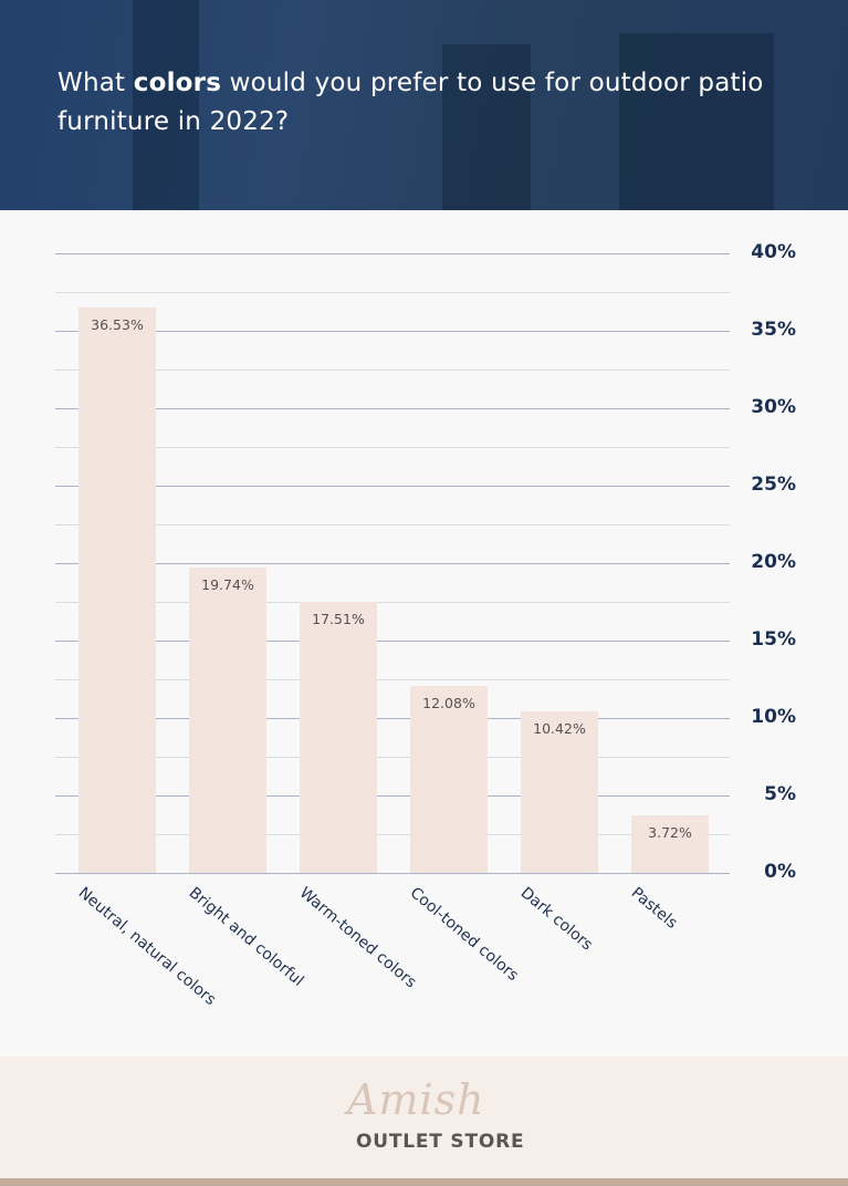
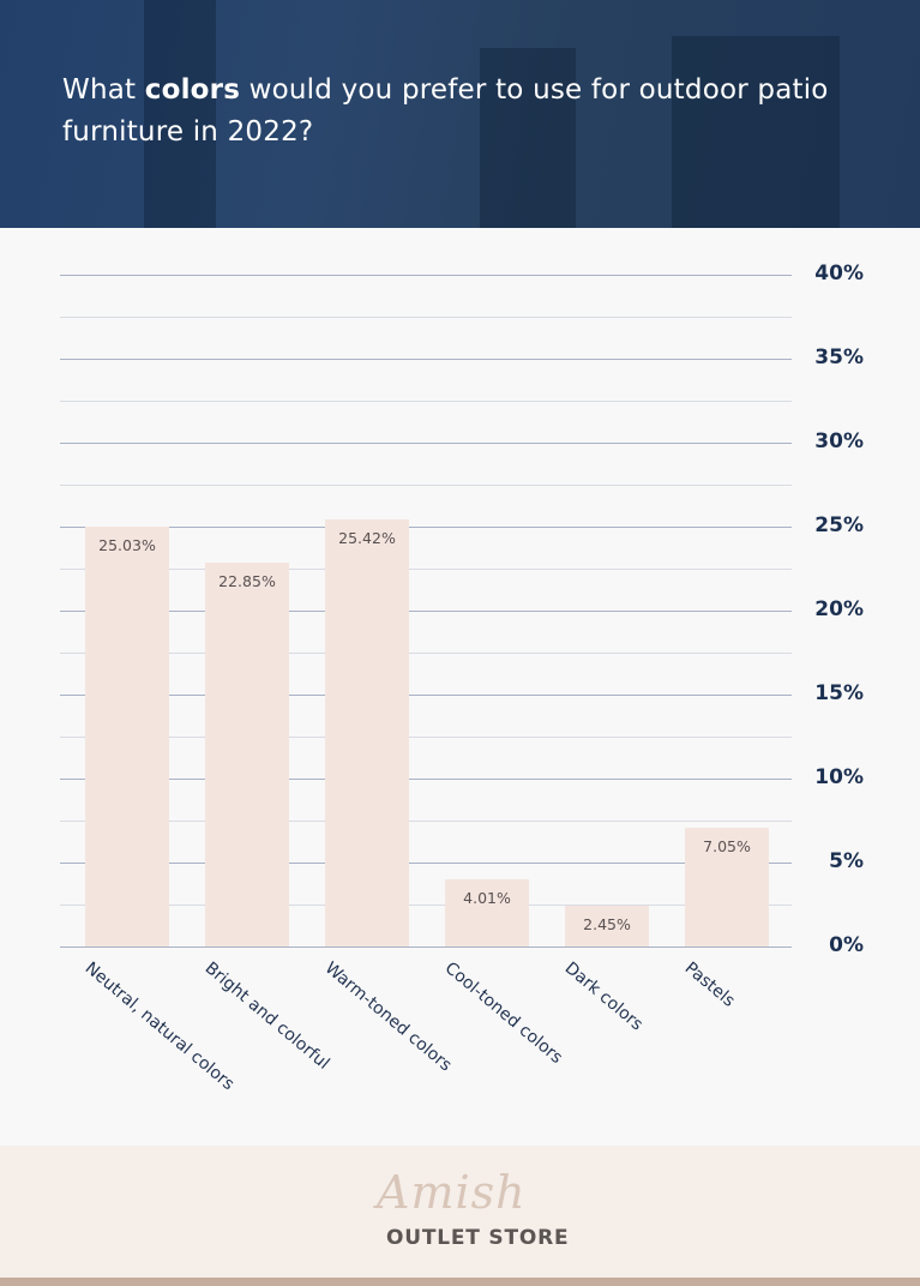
Neutral, natural colors: 36.53% -> 25.03%
Bright and colorful: 19.74% -> 22.85%
Warm-toned colors: 17.51% -> 25.42%
Cool-toned colors: 12.08% -> 4.01%
Dark colors: 10.42% -> 2.45%
Pastels: 3.72% -> 7.05%
